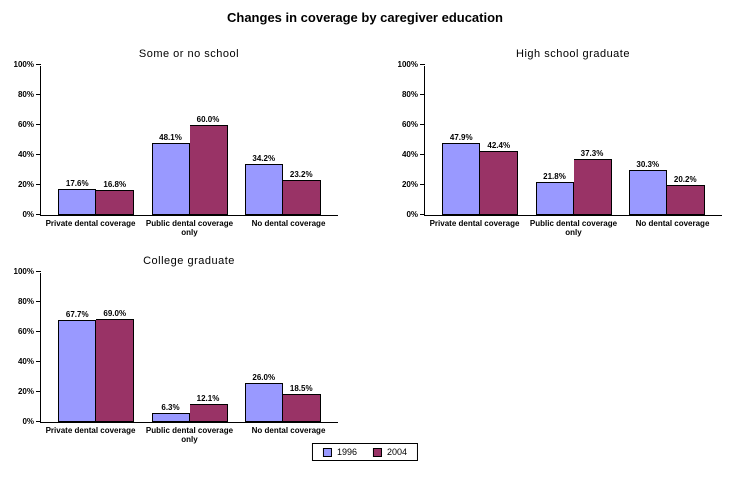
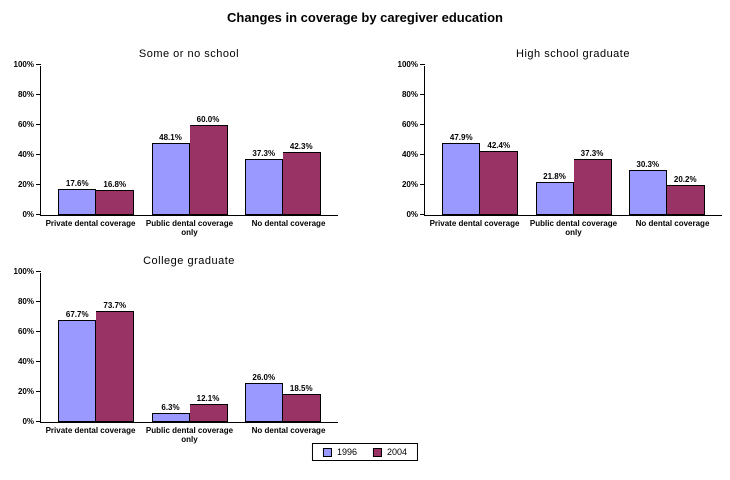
Some or no school/1996/No dental coverage: 34.2% -> 37.3%
Some or no school/2004/No dental coverage: 23.2% -> 42.3%
College graduate/2004/Private dental coverage: 69.0% -> 73.7%
